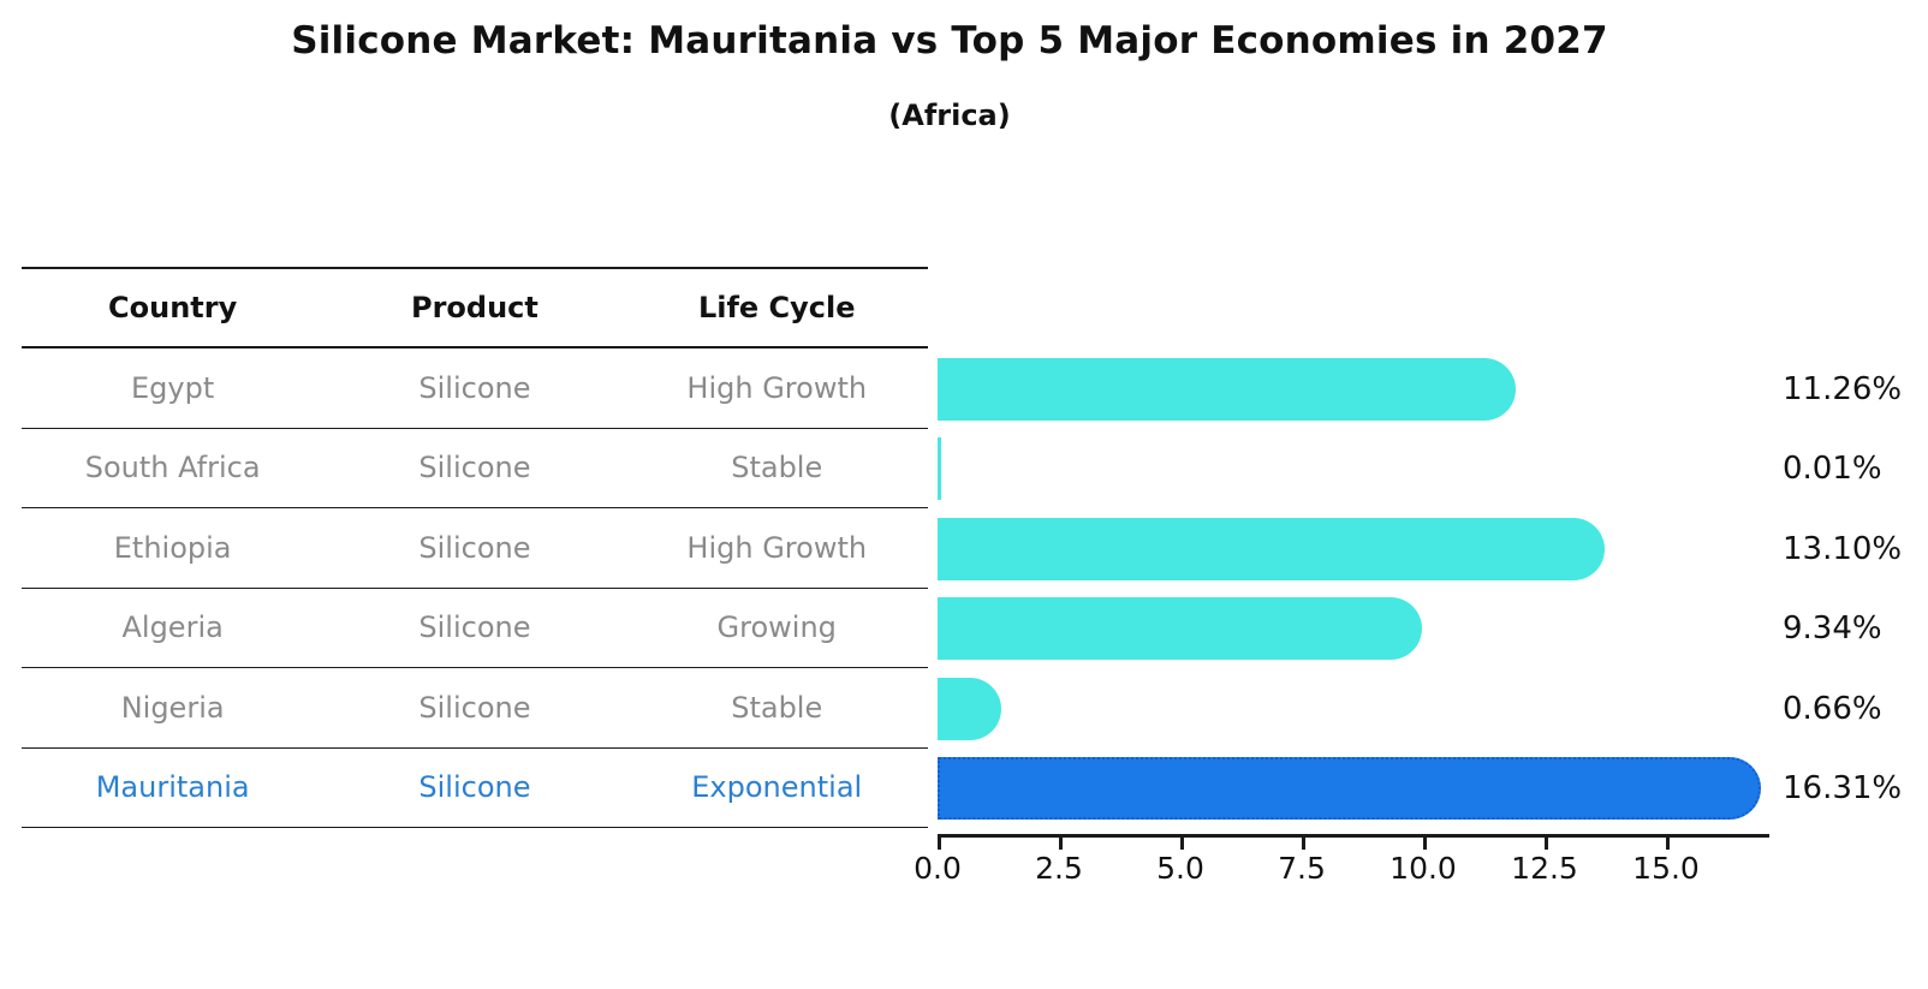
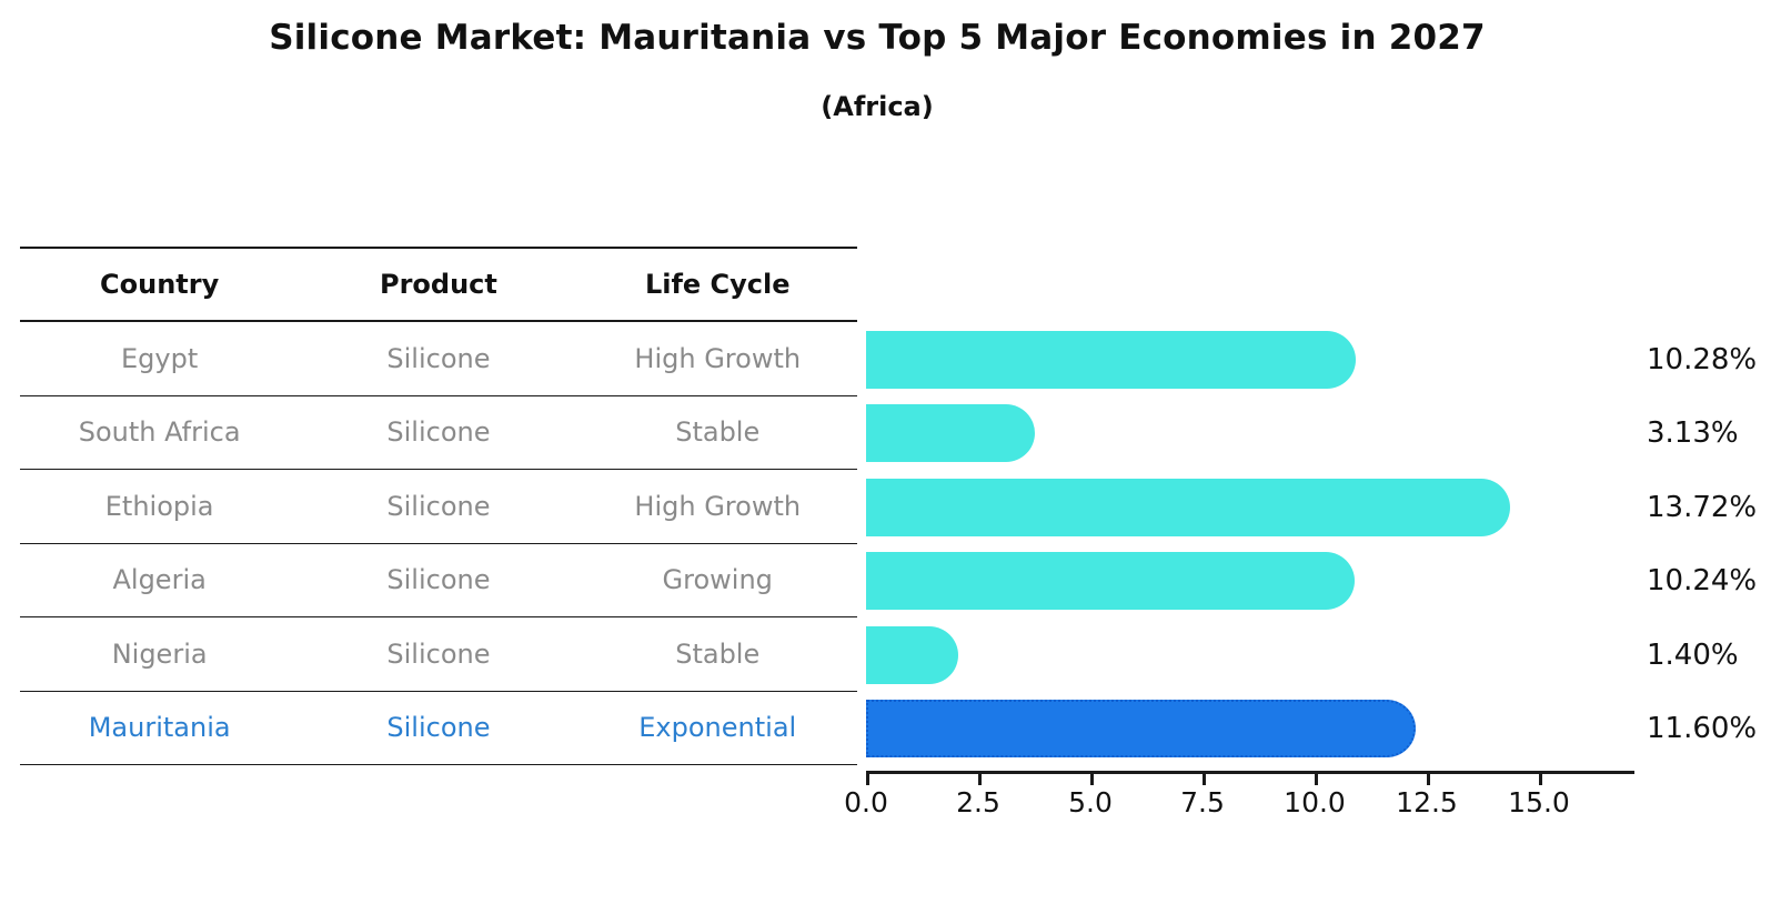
Egypt: 11.26% -> 10.28%
South Africa: 0.01% -> 3.13%
Ethiopia: 13.10% -> 13.72%
Algeria: 9.34% -> 10.24%
Nigeria: 0.66% -> 1.40%
Mauritania: 16.31% -> 11.60%
